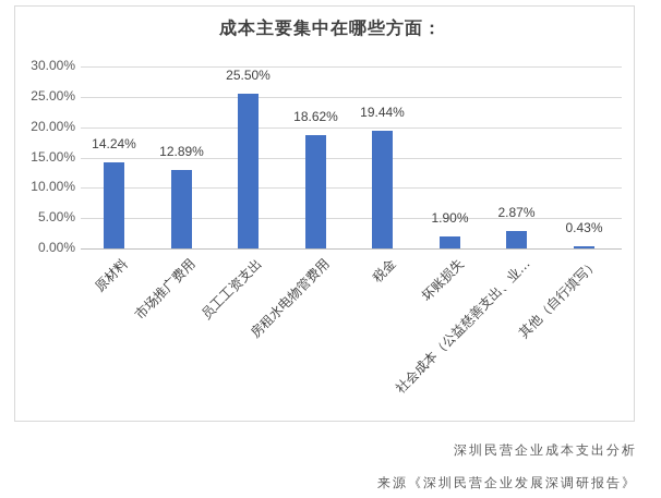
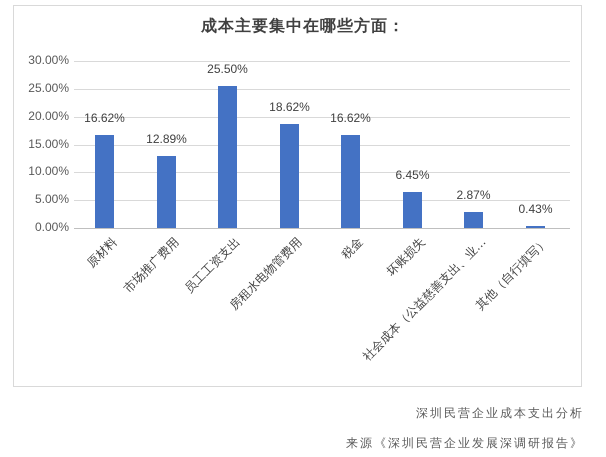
原材料: 14.24% -> 16.62%
税金: 19.44% -> 16.62%
坏账损失: 1.90% -> 6.45%
